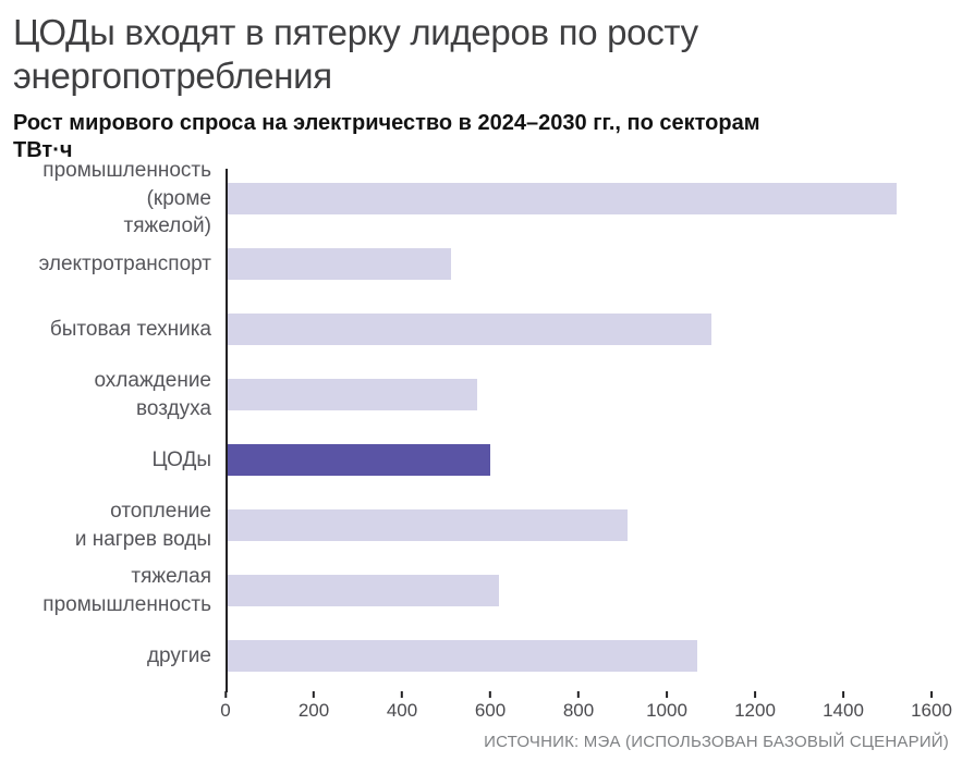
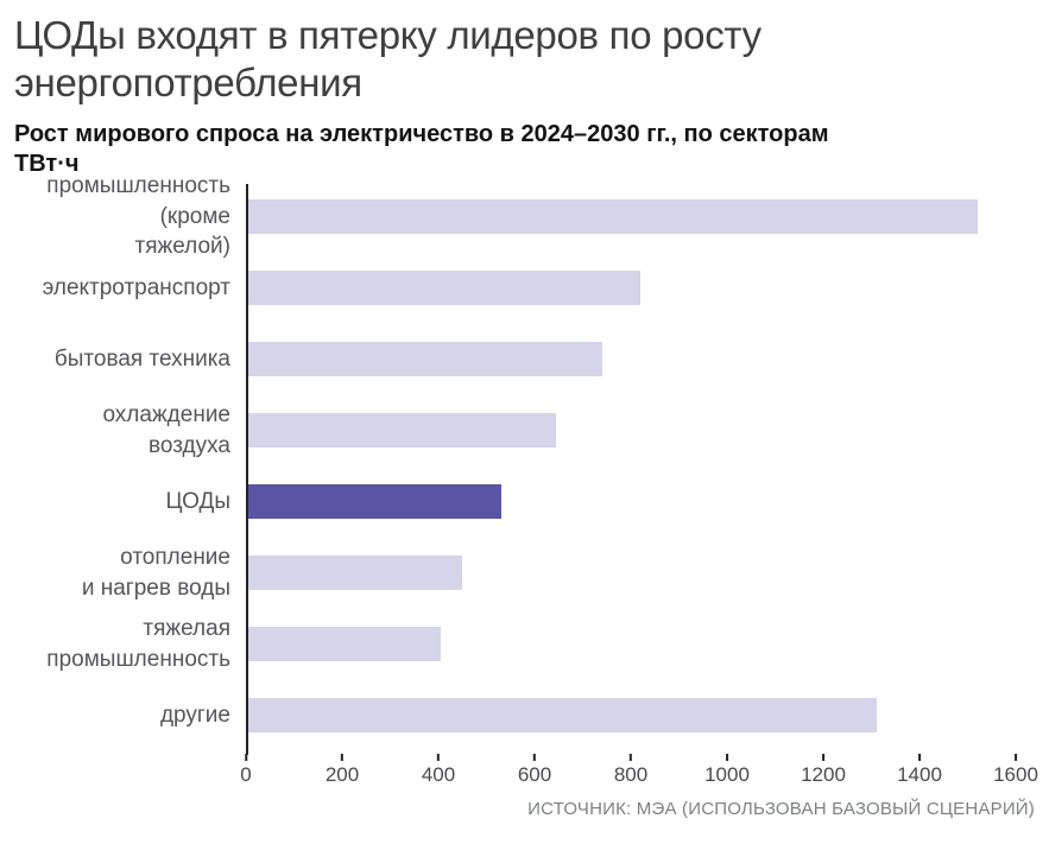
электротранспорт: 510 -> 820
бытовая техника: 1100 -> 740
охлаждение воздуха: 570 -> 640
ЦОДы: 600 -> 530
отопление и нагрев воды: 910 -> 450
тяжелая промышленность: 620 -> 400
другие: 1070 -> 1310
